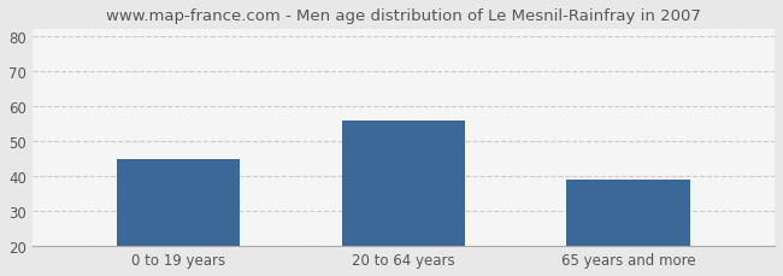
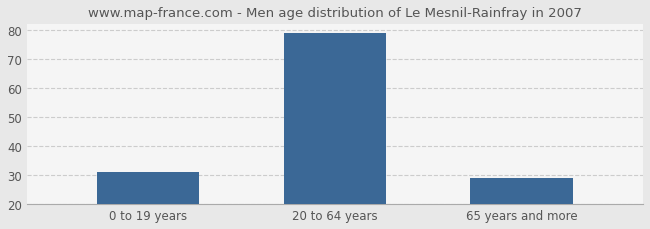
0 to 19 years: 45 -> 31
20 to 64 years: 56 -> 79
65 years and more: 39 -> 29
